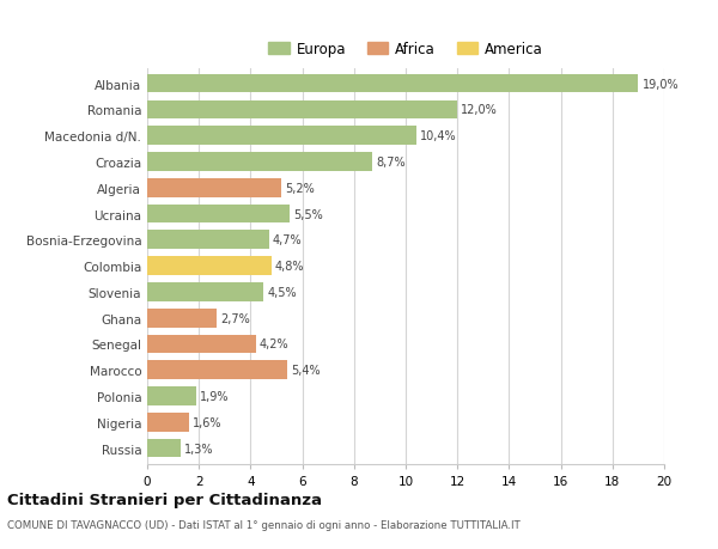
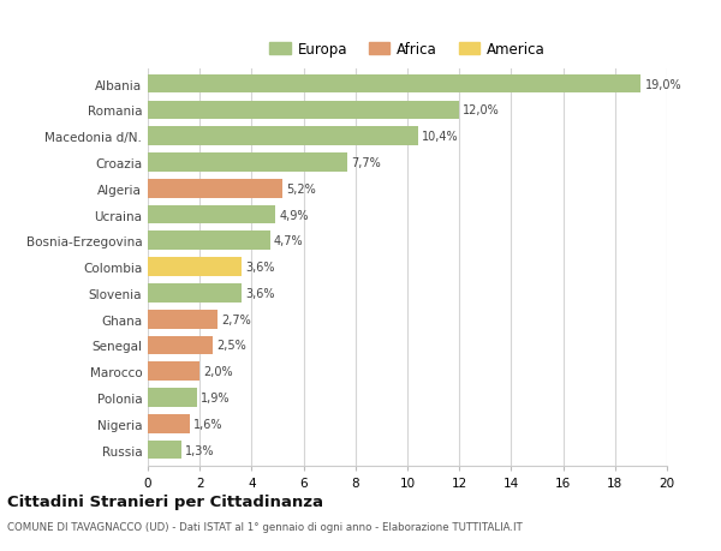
Croazia: 8,7% -> 7,7%
Ucraina: 5,5% -> 4,9%
Colombia: 4,8% -> 3,6%
Slovenia: 4,5% -> 3,6%
Senegal: 4,2% -> 2,5%
Marocco: 5,4% -> 2,0%
